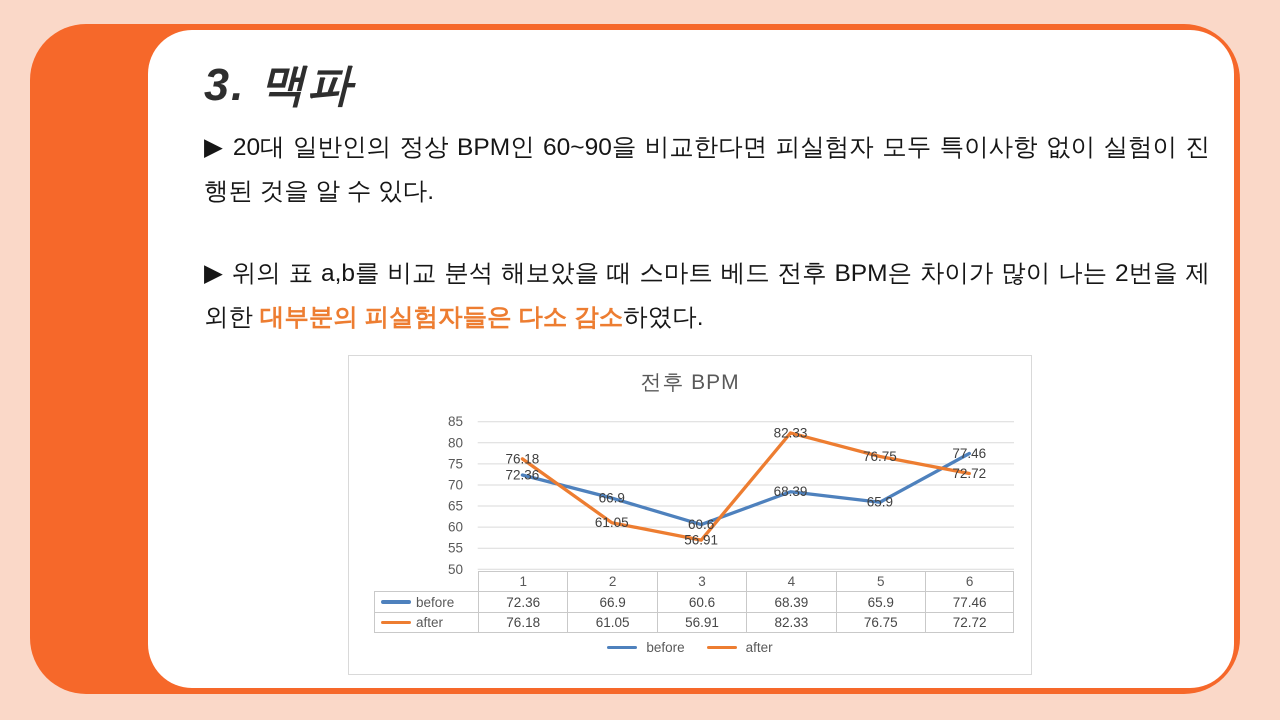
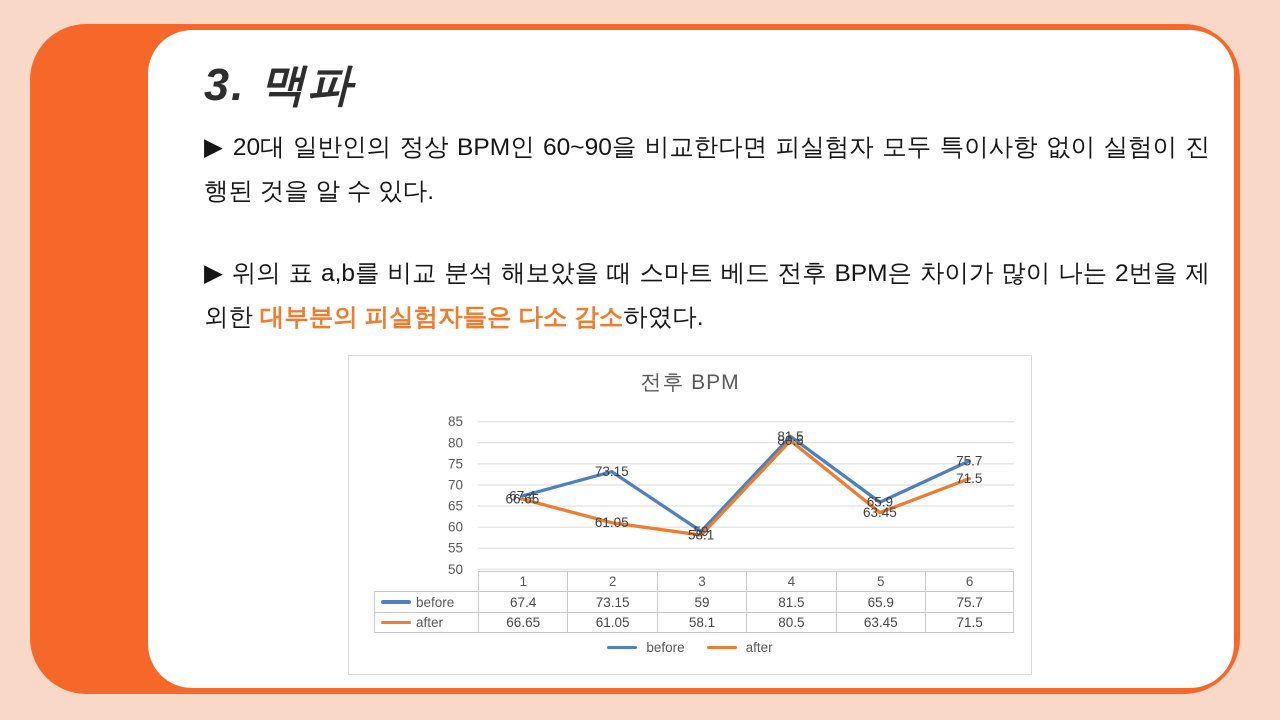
before/1: 72.36 -> 67.4
after/1: 76.18 -> 66.65
before/2: 66.9 -> 73.15
before/3: 60.6 -> 59
after/3: 56.91 -> 58.1
before/4: 68.39 -> 81.5
after/4: 82.33 -> 80.5
after/5: 76.75 -> 63.45
before/6: 77.46 -> 75.7
after/6: 72.72 -> 71.5
